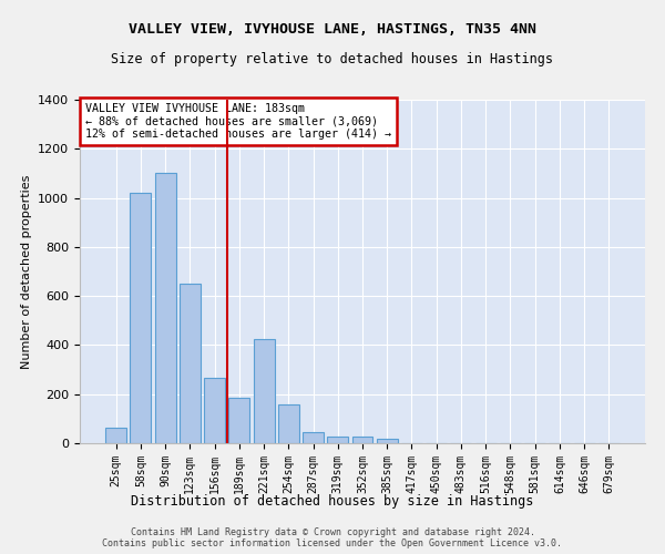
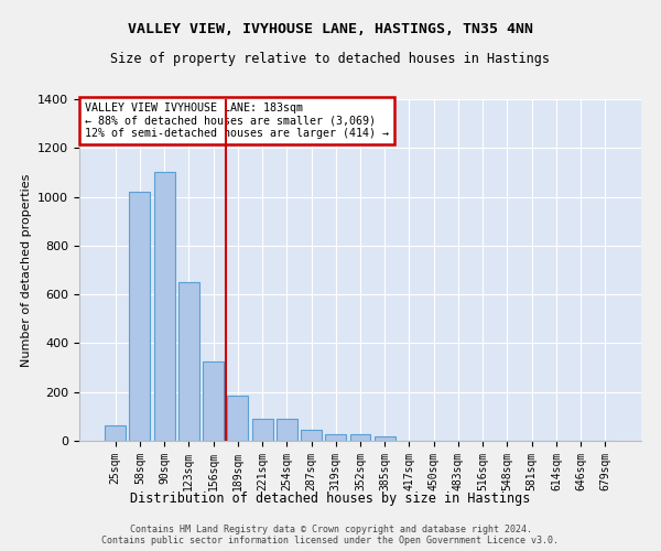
156sqm: 265 -> 325
221sqm: 425 -> 90
254sqm: 160 -> 90
